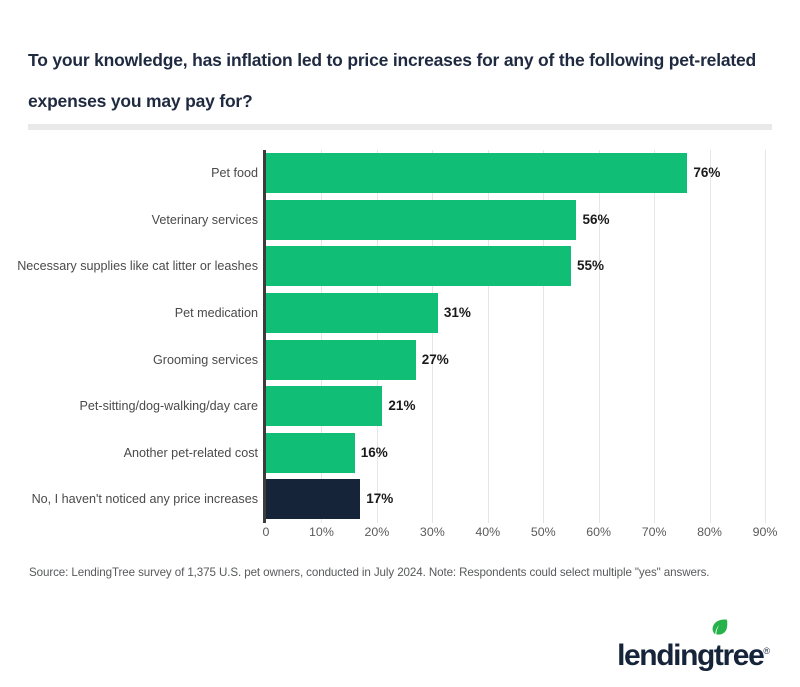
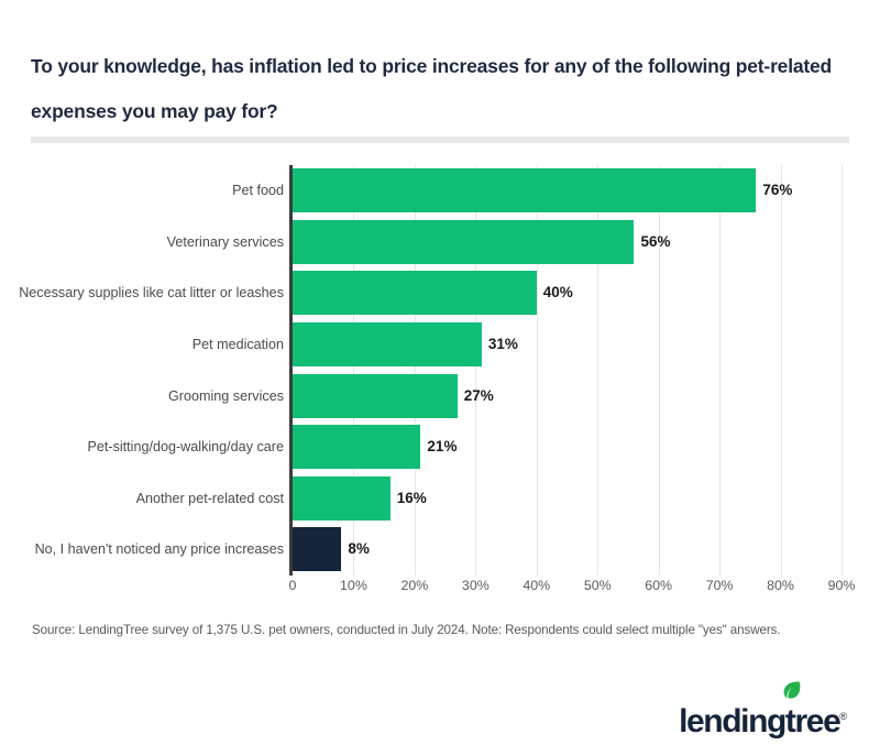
Necessary supplies like cat litter or leashes: 55% -> 40%
No, I haven't noticed any price increases: 17% -> 8%
